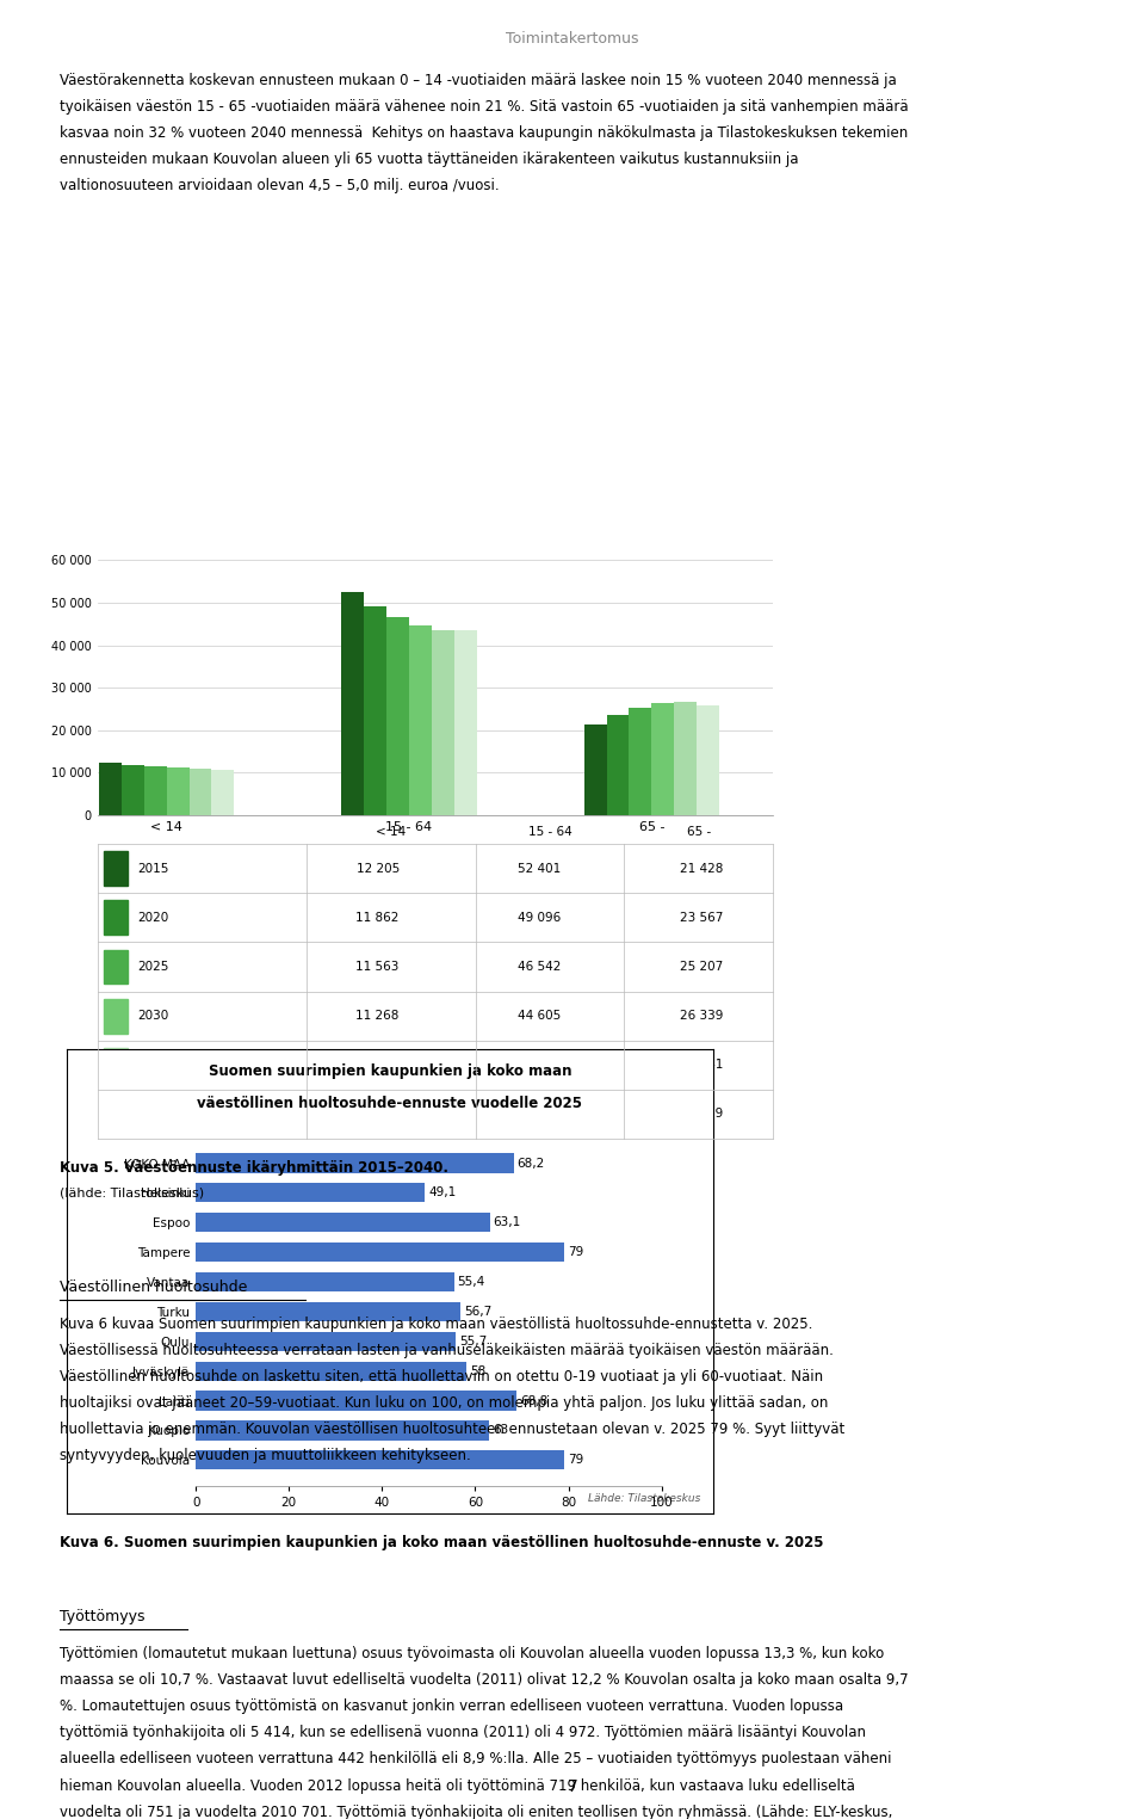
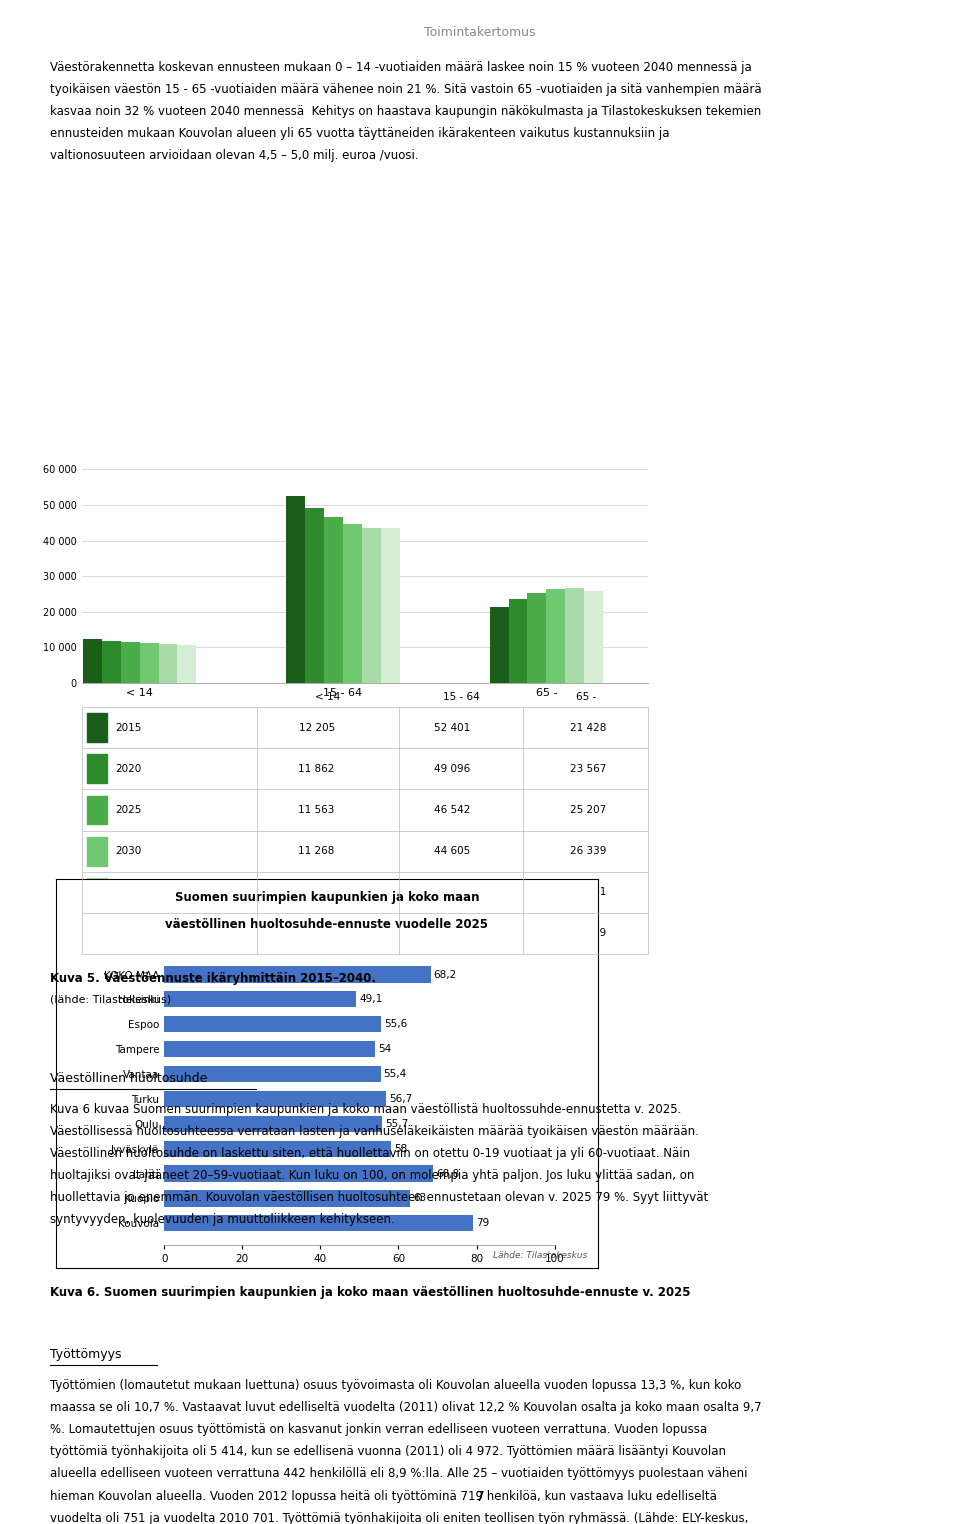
Espoo: 63,1 -> 55,6
Tampere: 79 -> 54
